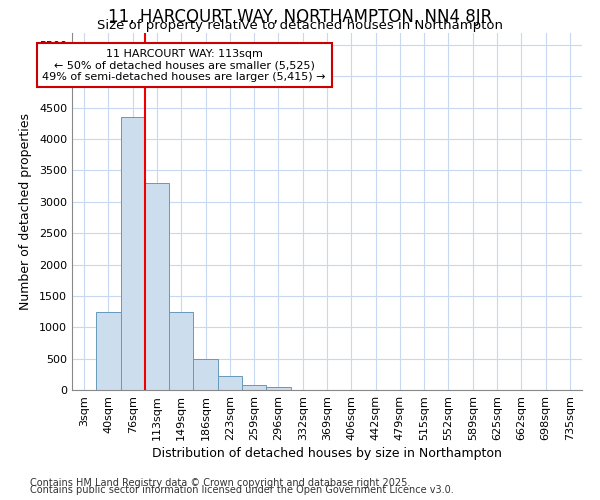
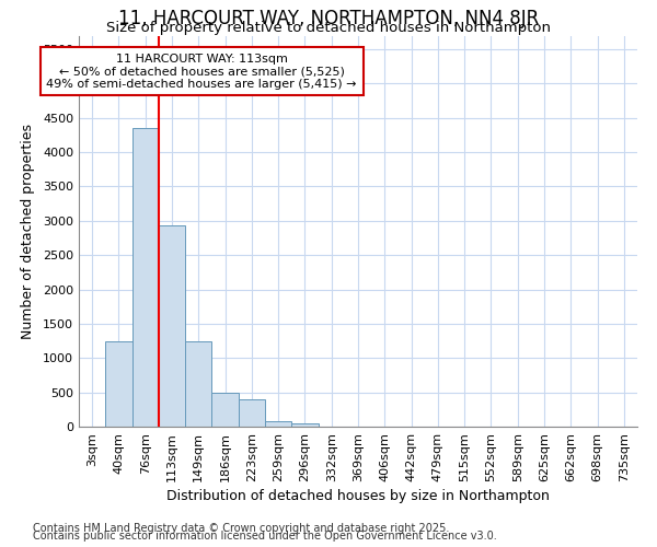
113sqm: 3300 -> 2940
223sqm: 220 -> 400
